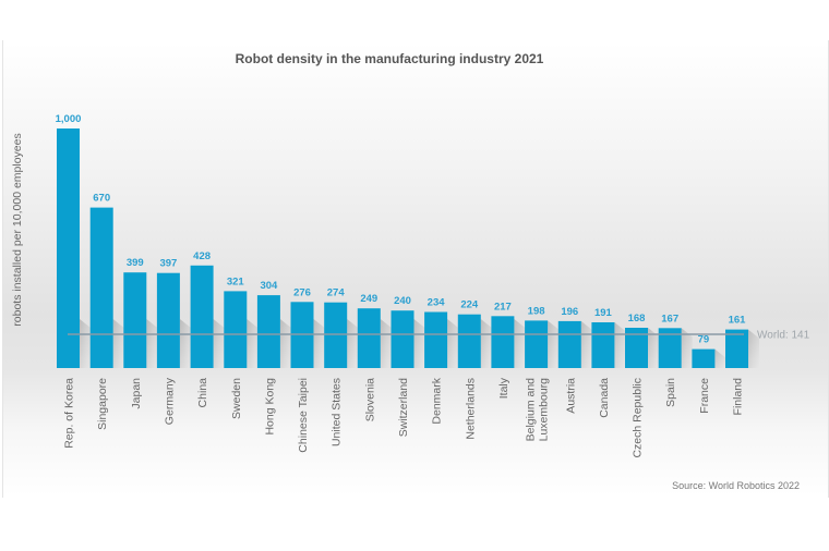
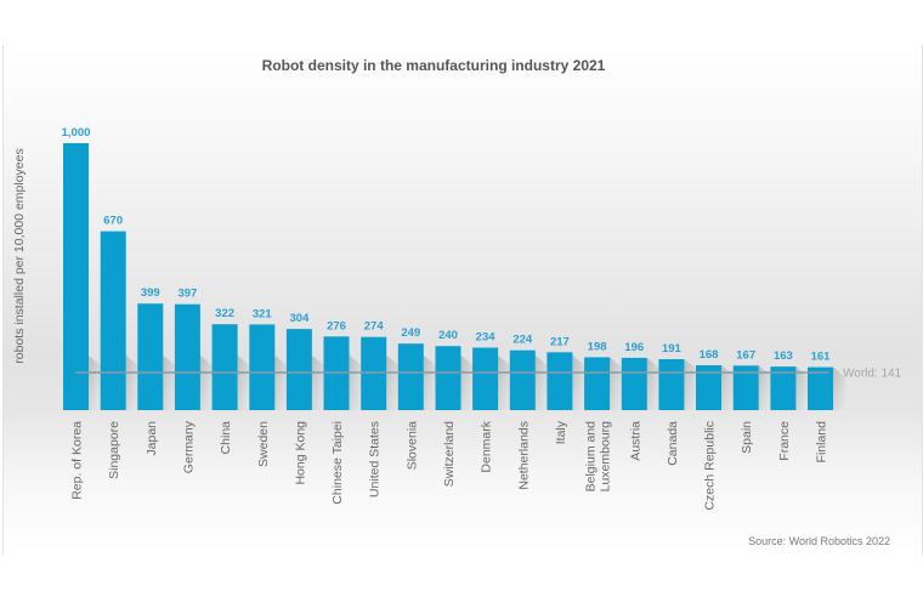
China: 428 -> 322
France: 79 -> 163
